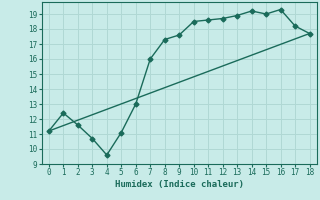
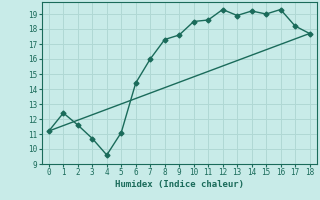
6: 13.0 -> 14.4
12: 18.7 -> 19.3
